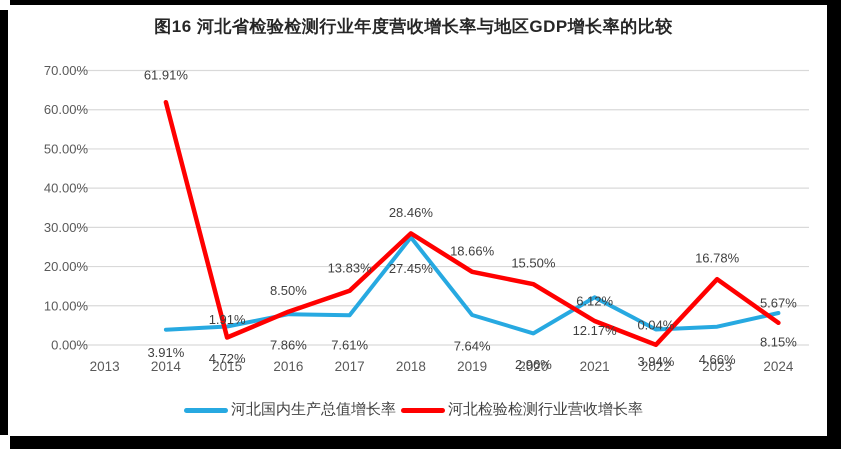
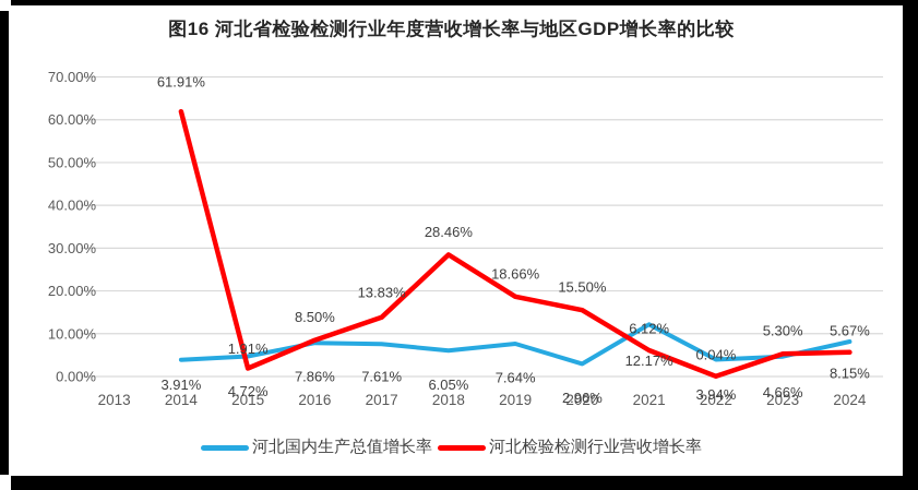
河北国内生产总值增长率/2018: 27.45% -> 6.05%
河北检验检测行业营收增长率/2023: 16.78% -> 5.30%
